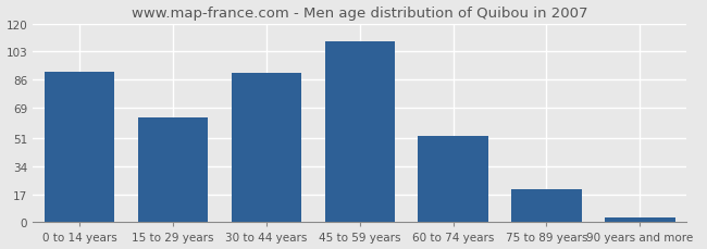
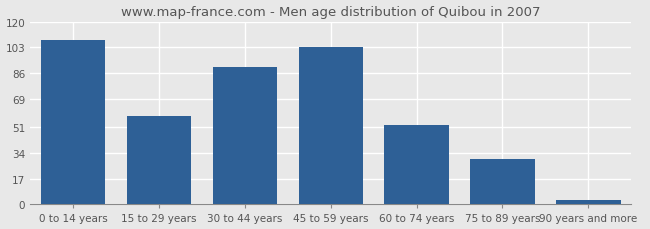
0 to 14 years: 91 -> 108
15 to 29 years: 63 -> 58
45 to 59 years: 109 -> 103
75 to 89 years: 20 -> 30
